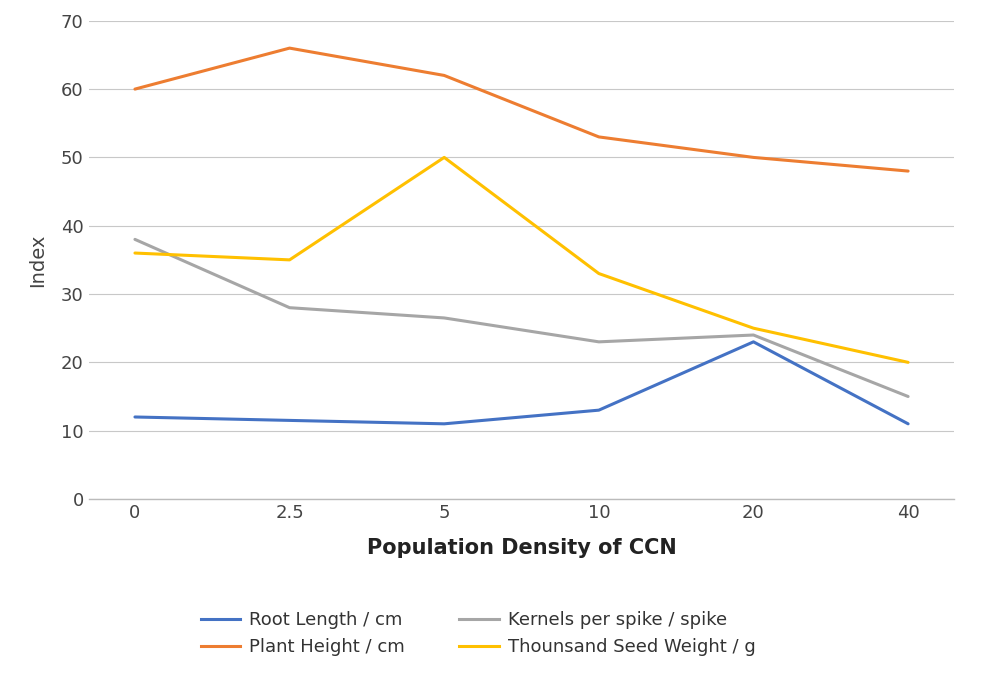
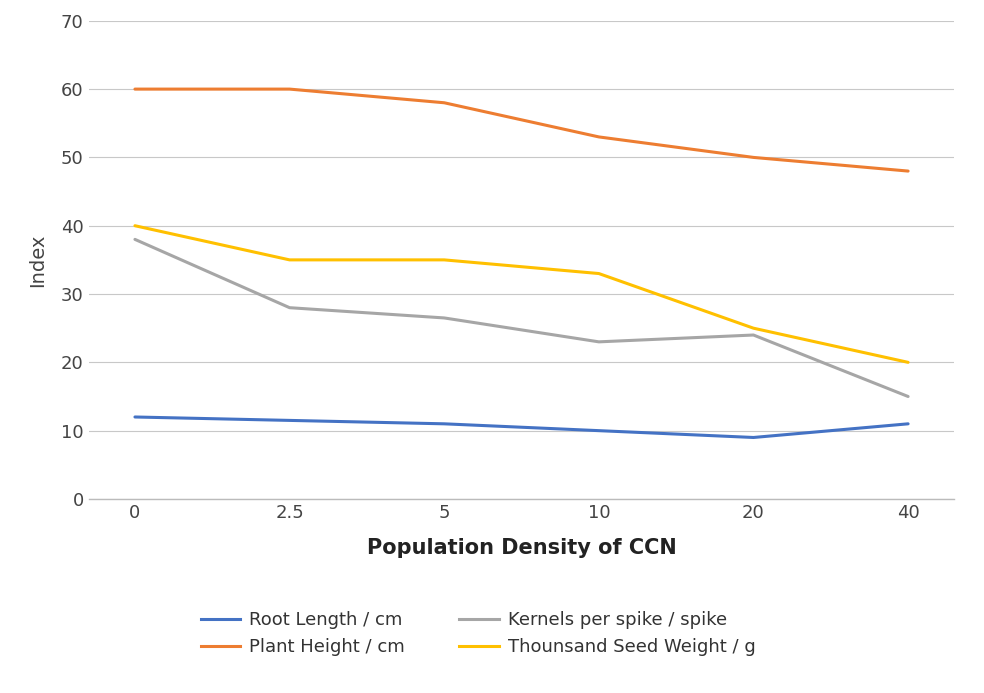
Thounsand Seed Weight / g/0: 36 -> 40
Plant Height / cm/2.5: 66 -> 60
Plant Height / cm/5: 62 -> 58
Thounsand Seed Weight / g/5: 50 -> 35
Root Length / cm/10: 13.0 -> 10.0
Root Length / cm/20: 23.0 -> 9.0
